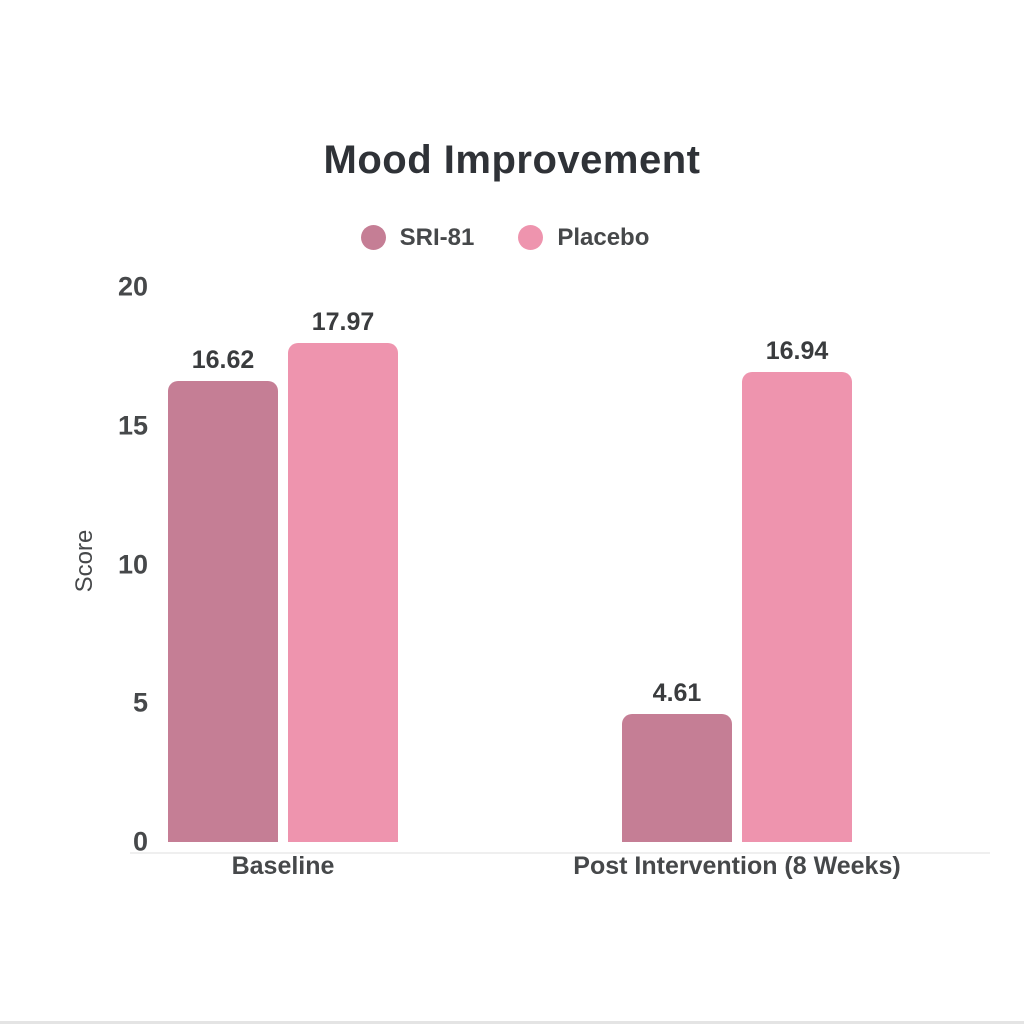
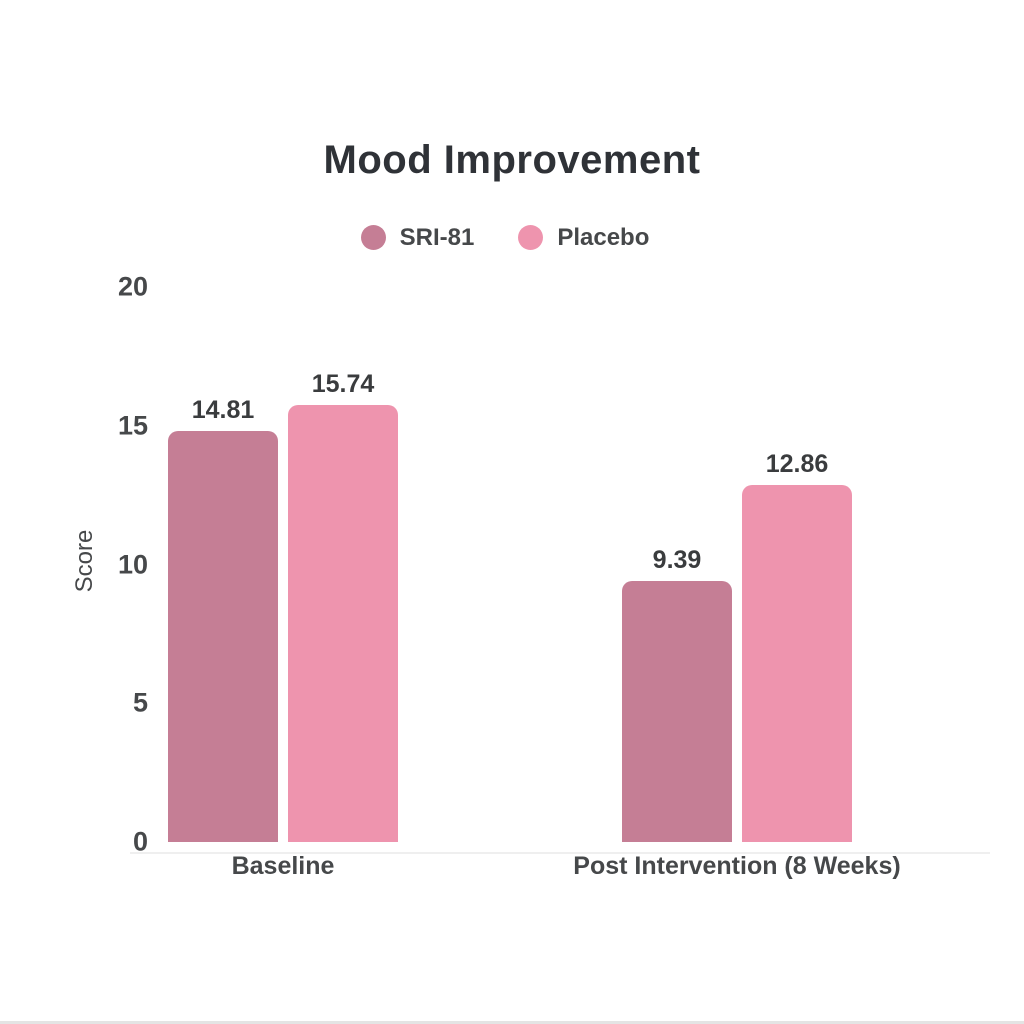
SRI-81/Baseline: 16.62 -> 14.81
Placebo/Baseline: 17.97 -> 15.74
SRI-81/Post Intervention (8 Weeks): 4.61 -> 9.39
Placebo/Post Intervention (8 Weeks): 16.94 -> 12.86
